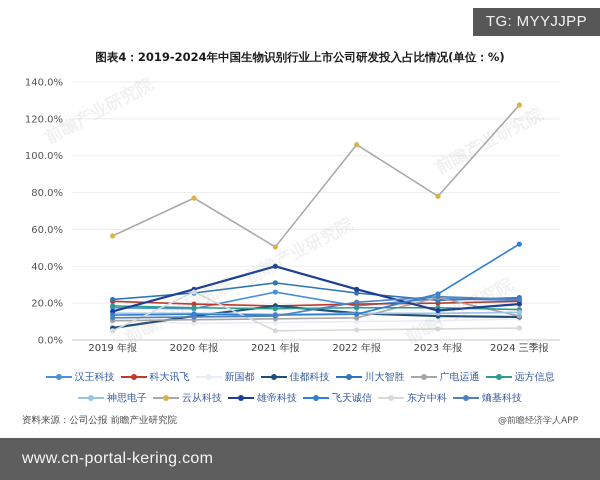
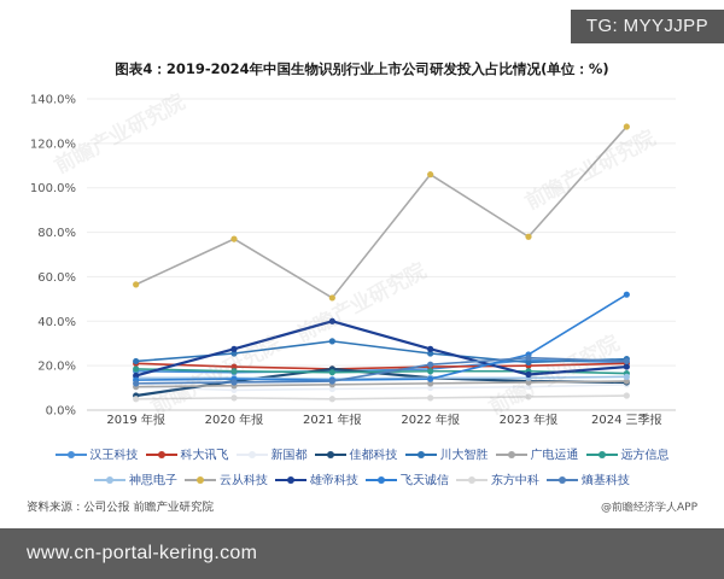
东方中科/2020 年报: 26% -> 6%
汉王科技/2021 年报: 26% -> 18%
广电运通/2023 年报: 23% -> 12%
